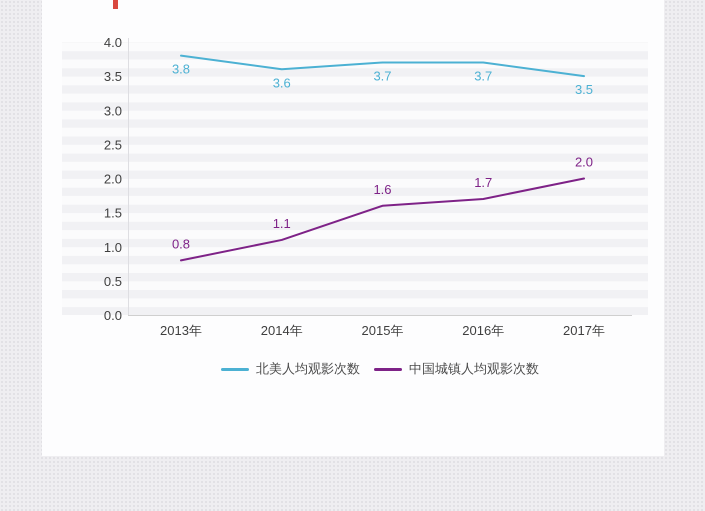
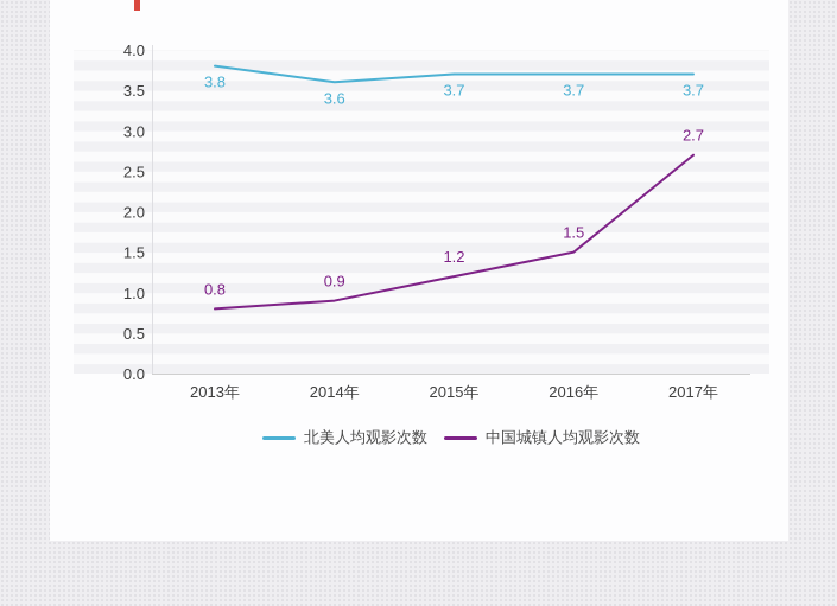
中国城镇人均观影次数/2014年: 1.1 -> 0.9
中国城镇人均观影次数/2015年: 1.6 -> 1.2
中国城镇人均观影次数/2016年: 1.7 -> 1.5
北美人均观影次数/2017年: 3.5 -> 3.7
中国城镇人均观影次数/2017年: 2.0 -> 2.7
